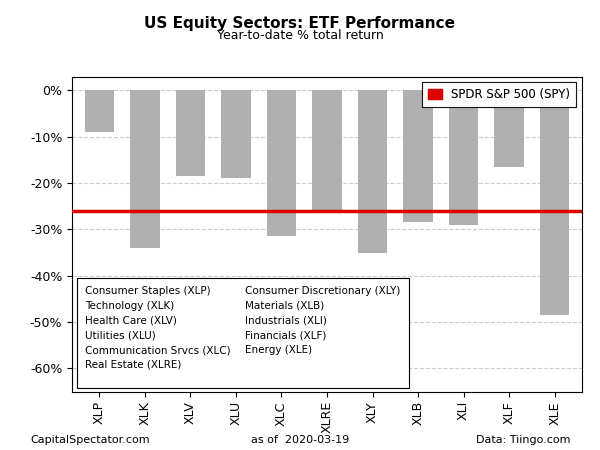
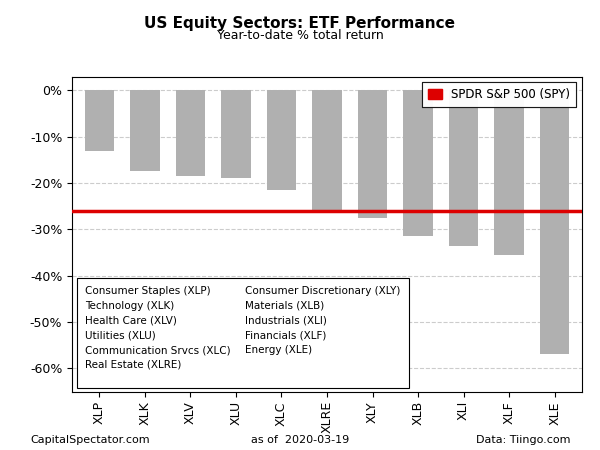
XLP: -9.0% -> -13.0%
XLK: -34.0% -> -17.5%
XLC: -31.5% -> -21.5%
XLY: -35.0% -> -27.5%
XLB: -28.5% -> -31.5%
XLI: -29.0% -> -33.5%
XLF: -16.5% -> -35.5%
XLE: -48.5% -> -57.0%
